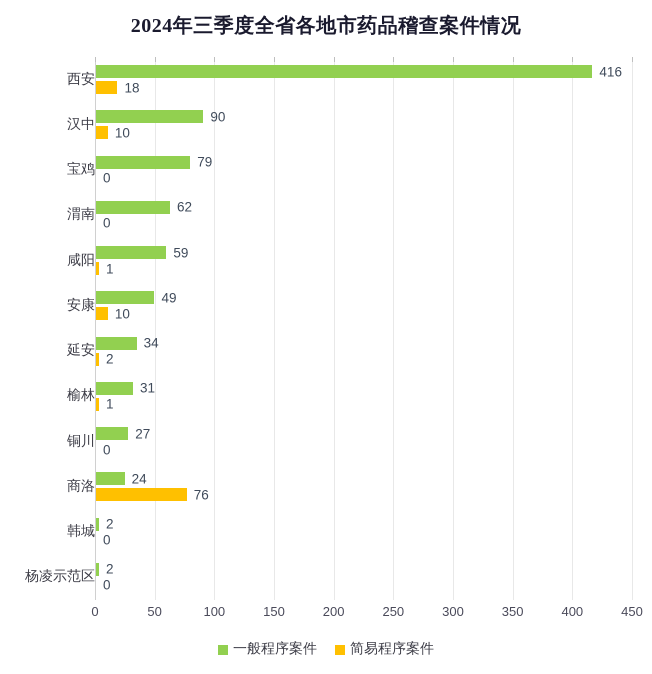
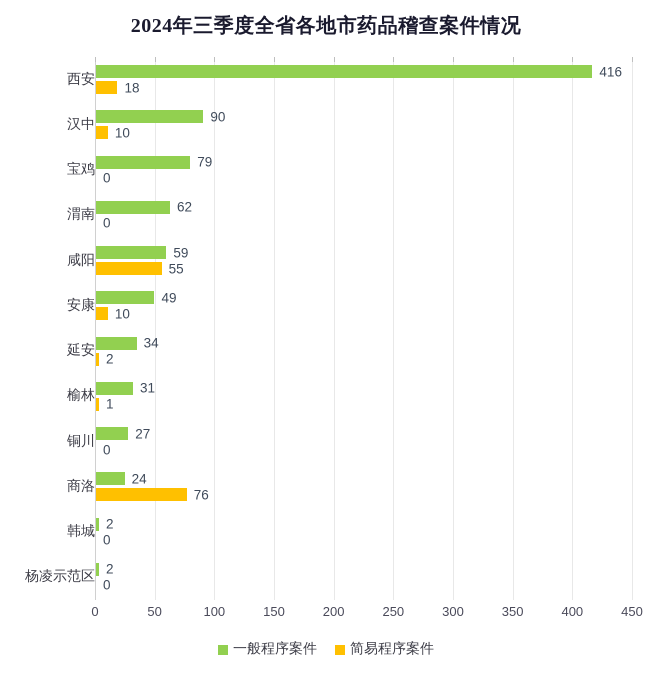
简易程序案件/咸阳: 1 -> 55
